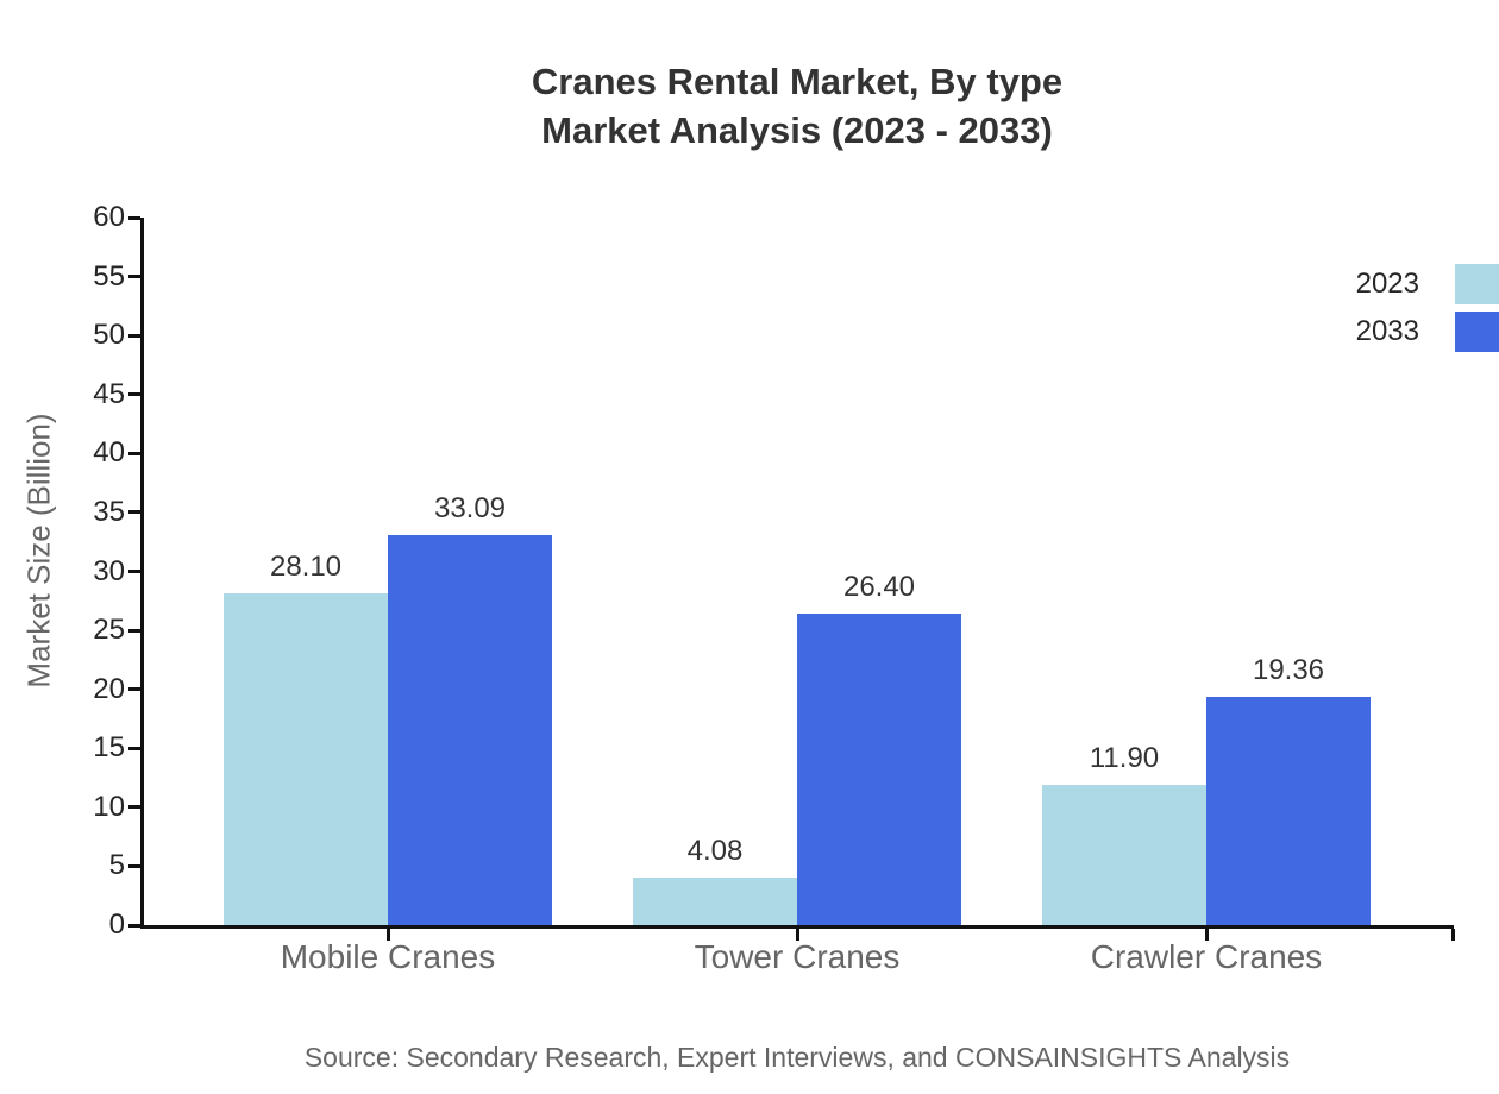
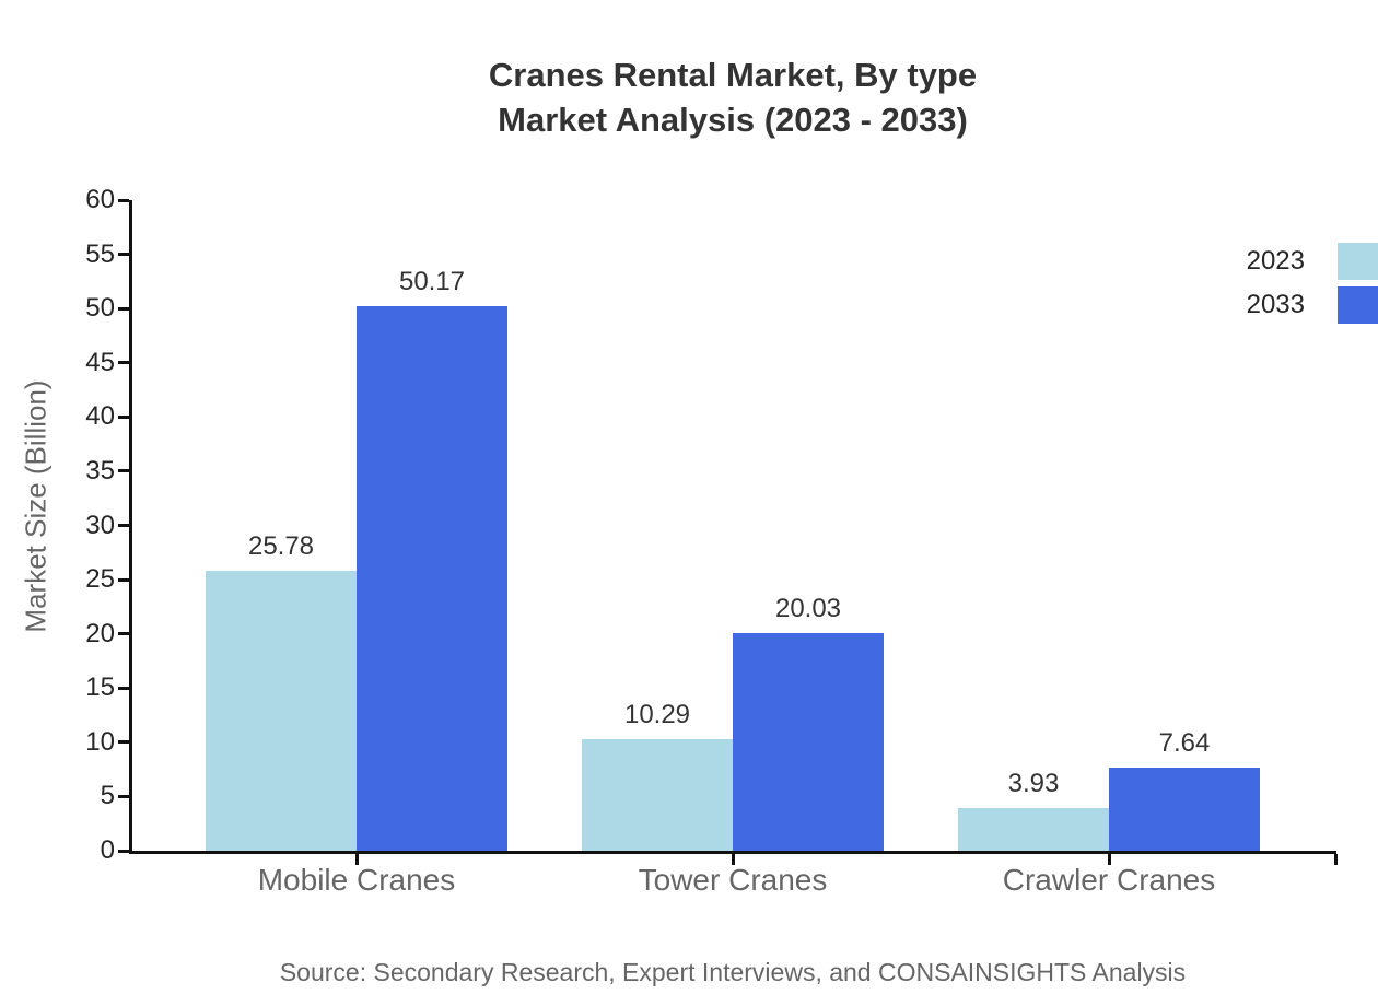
2023/Mobile Cranes: 28.10 -> 25.78
2033/Mobile Cranes: 33.09 -> 50.17
2023/Tower Cranes: 4.08 -> 10.29
2033/Tower Cranes: 26.40 -> 20.03
2023/Crawler Cranes: 11.90 -> 3.93
2033/Crawler Cranes: 19.36 -> 7.64
